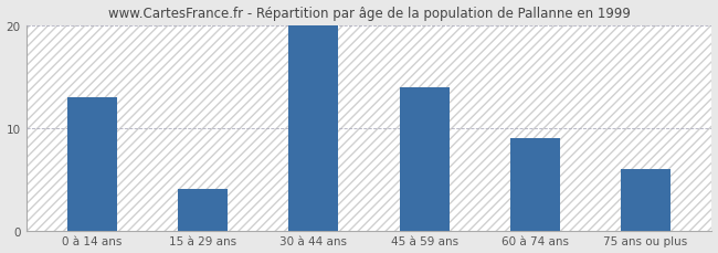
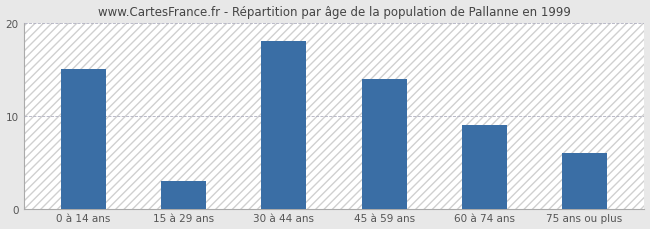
0 à 14 ans: 13 -> 15
15 à 29 ans: 4 -> 3
30 à 44 ans: 20 -> 18
